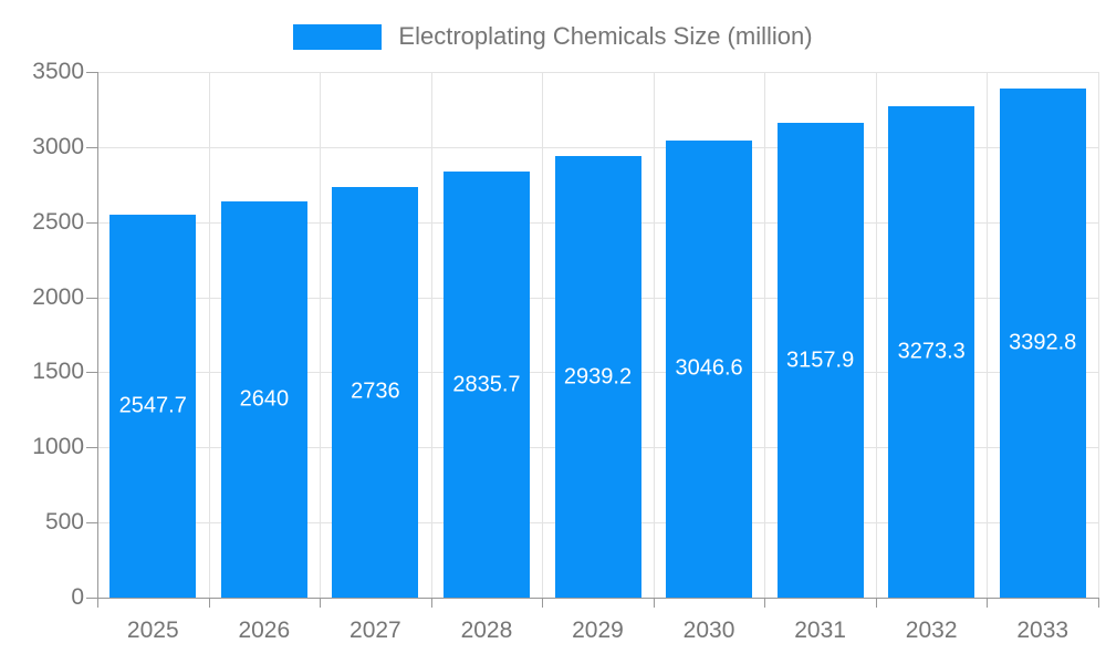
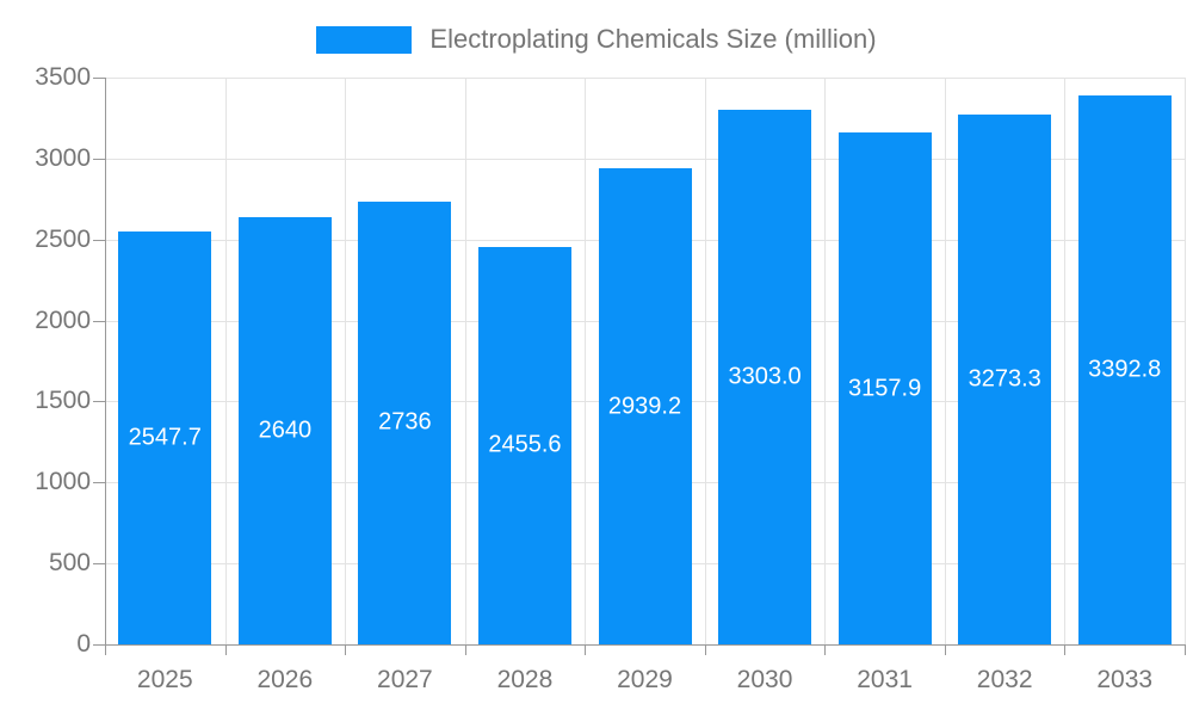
2028: 2835.7 -> 2455.6
2030: 3046.6 -> 3303.0
